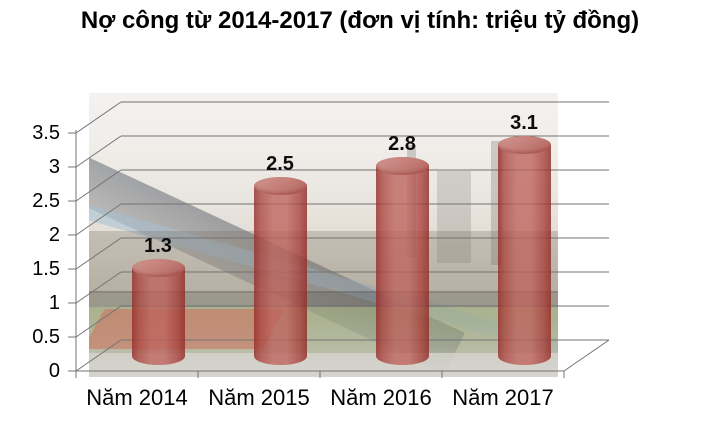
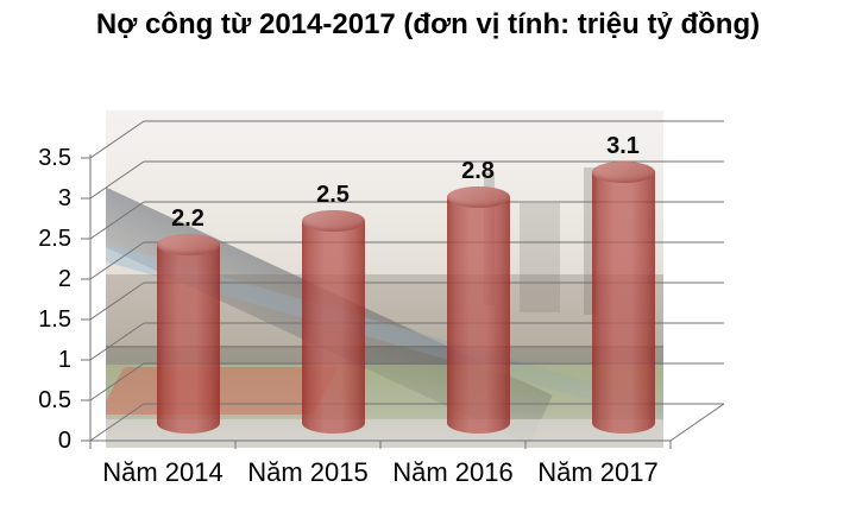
Năm 2014: 1.3 -> 2.2
